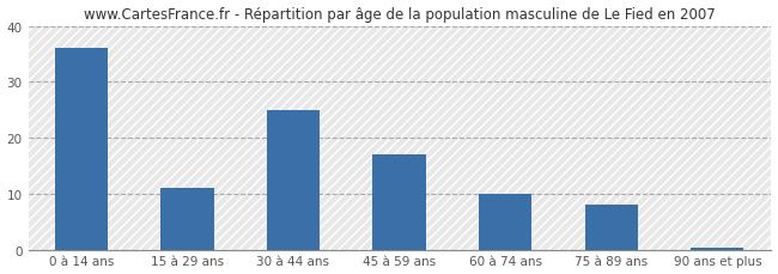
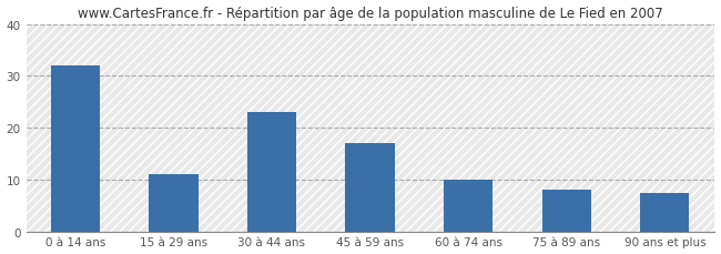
0 à 14 ans: 36.0 -> 32.0
30 à 44 ans: 25.0 -> 23.0
90 ans et plus: 0.4 -> 7.5
